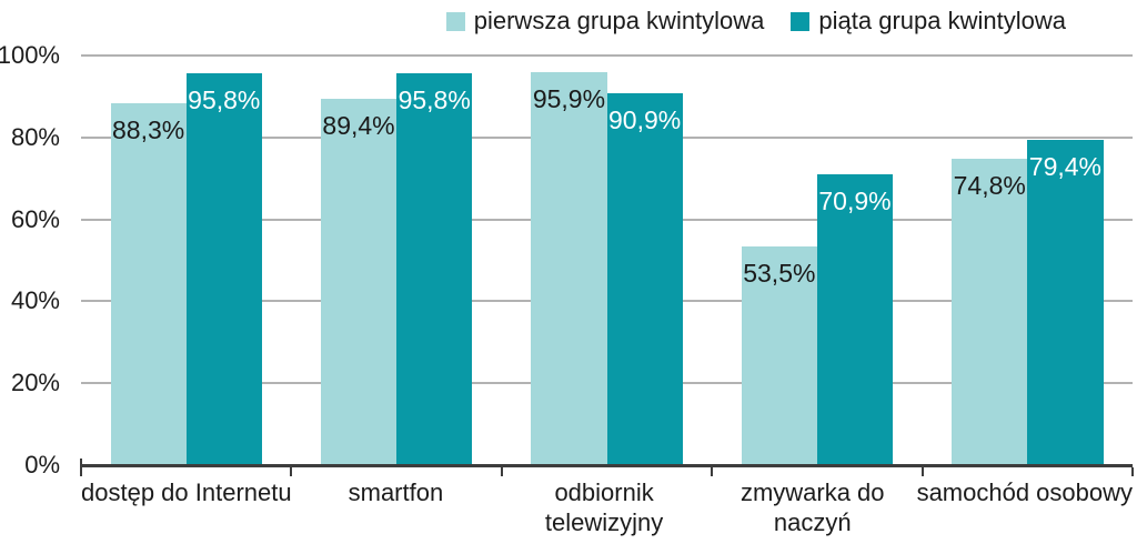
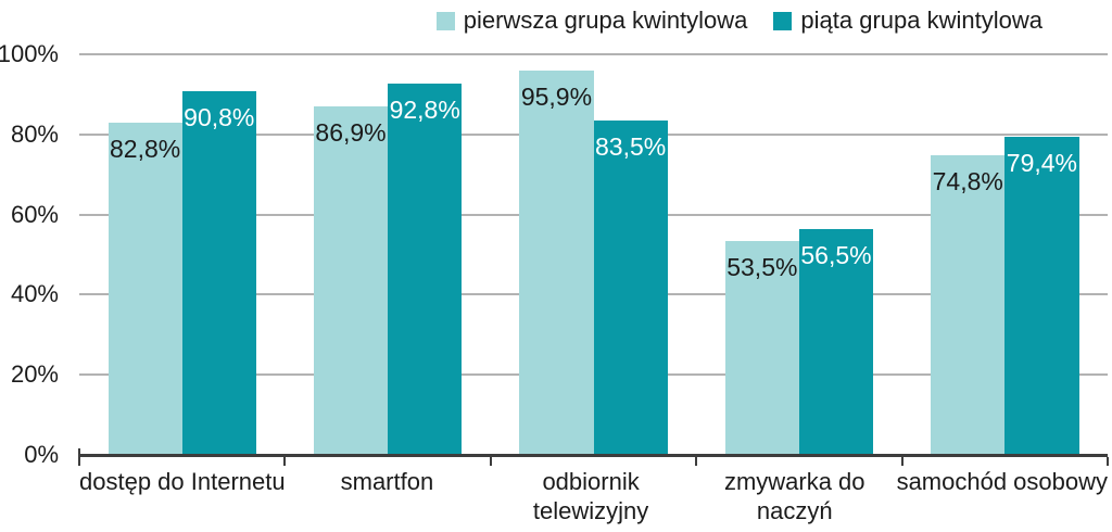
pierwsza grupa kwintylowa/dostęp do Internetu: 88,3% -> 82,8%
piąta grupa kwintylowa/dostęp do Internetu: 95,8% -> 90,8%
pierwsza grupa kwintylowa/smartfon: 89,4% -> 86,9%
piąta grupa kwintylowa/smartfon: 95,8% -> 92,8%
piąta grupa kwintylowa/odbiornik telewizyjny: 90,9% -> 83,5%
piąta grupa kwintylowa/zmywarka do naczyń: 70,9% -> 56,5%
